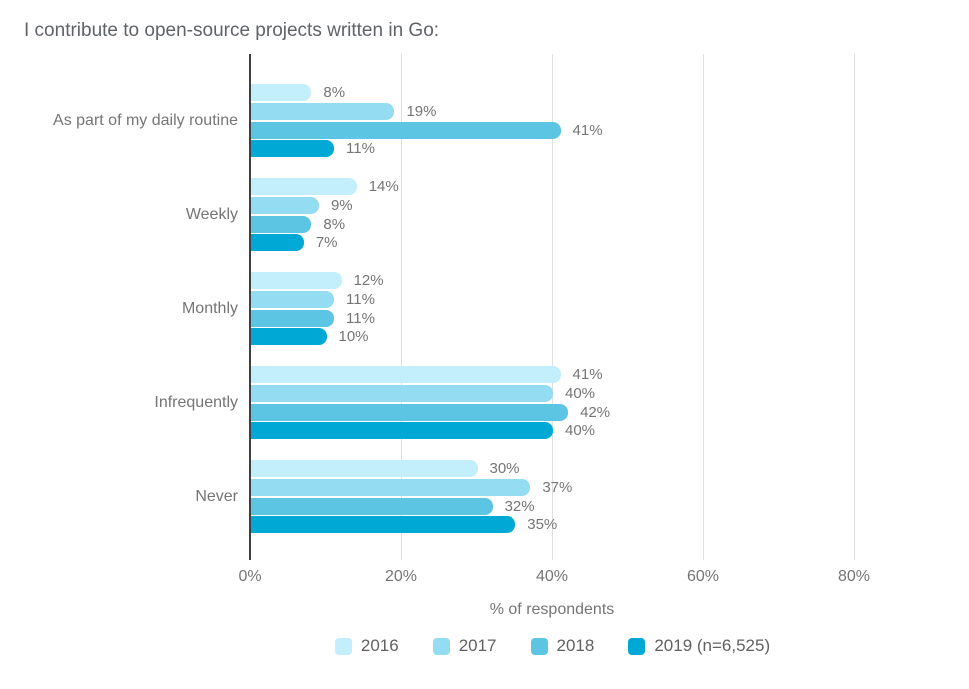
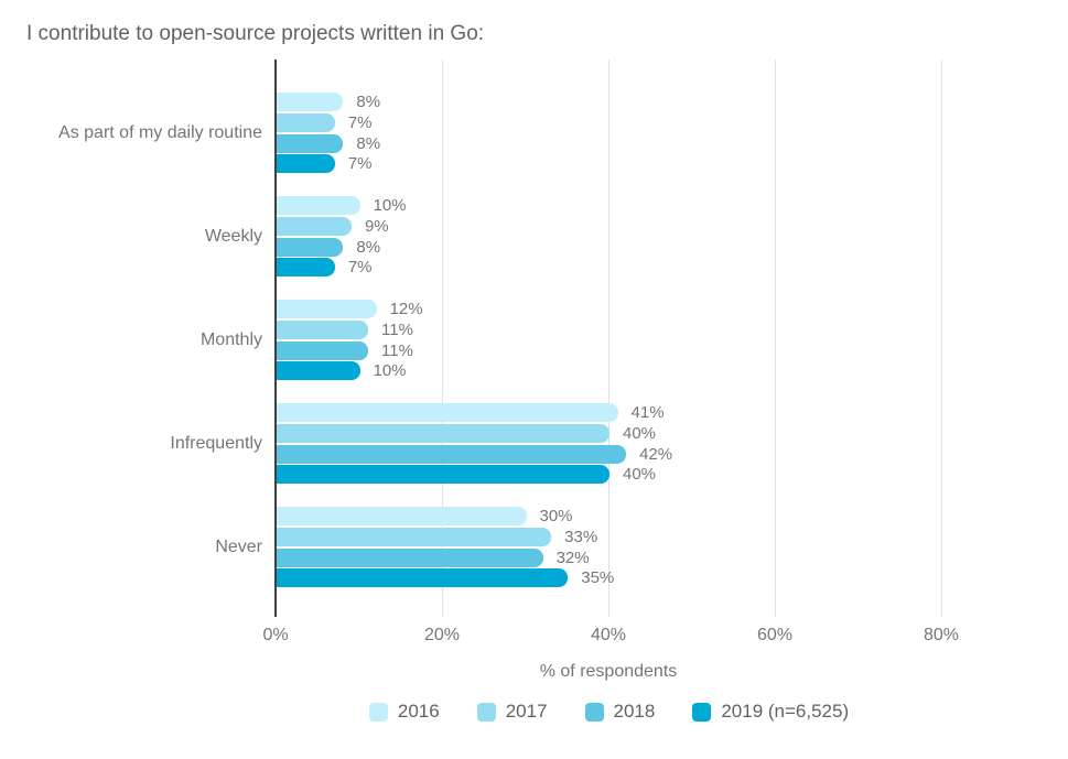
2017/As part of my daily routine: 19% -> 7%
2018/As part of my daily routine: 41% -> 8%
2019 (n=6,525)/As part of my daily routine: 11% -> 7%
2016/Weekly: 14% -> 10%
2017/Never: 37% -> 33%
